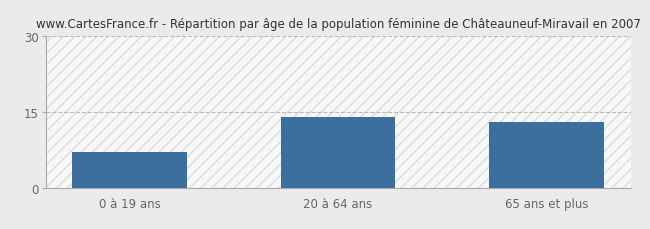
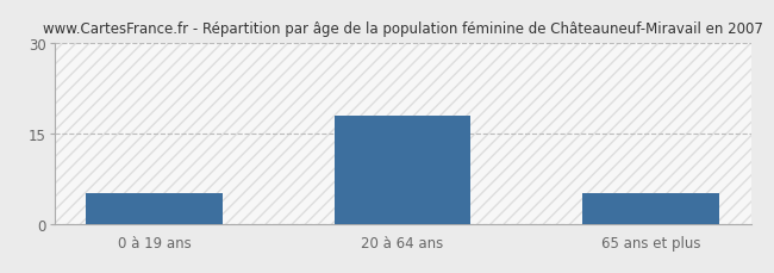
0 à 19 ans: 7 -> 5
20 à 64 ans: 14 -> 18
65 ans et plus: 13 -> 5
